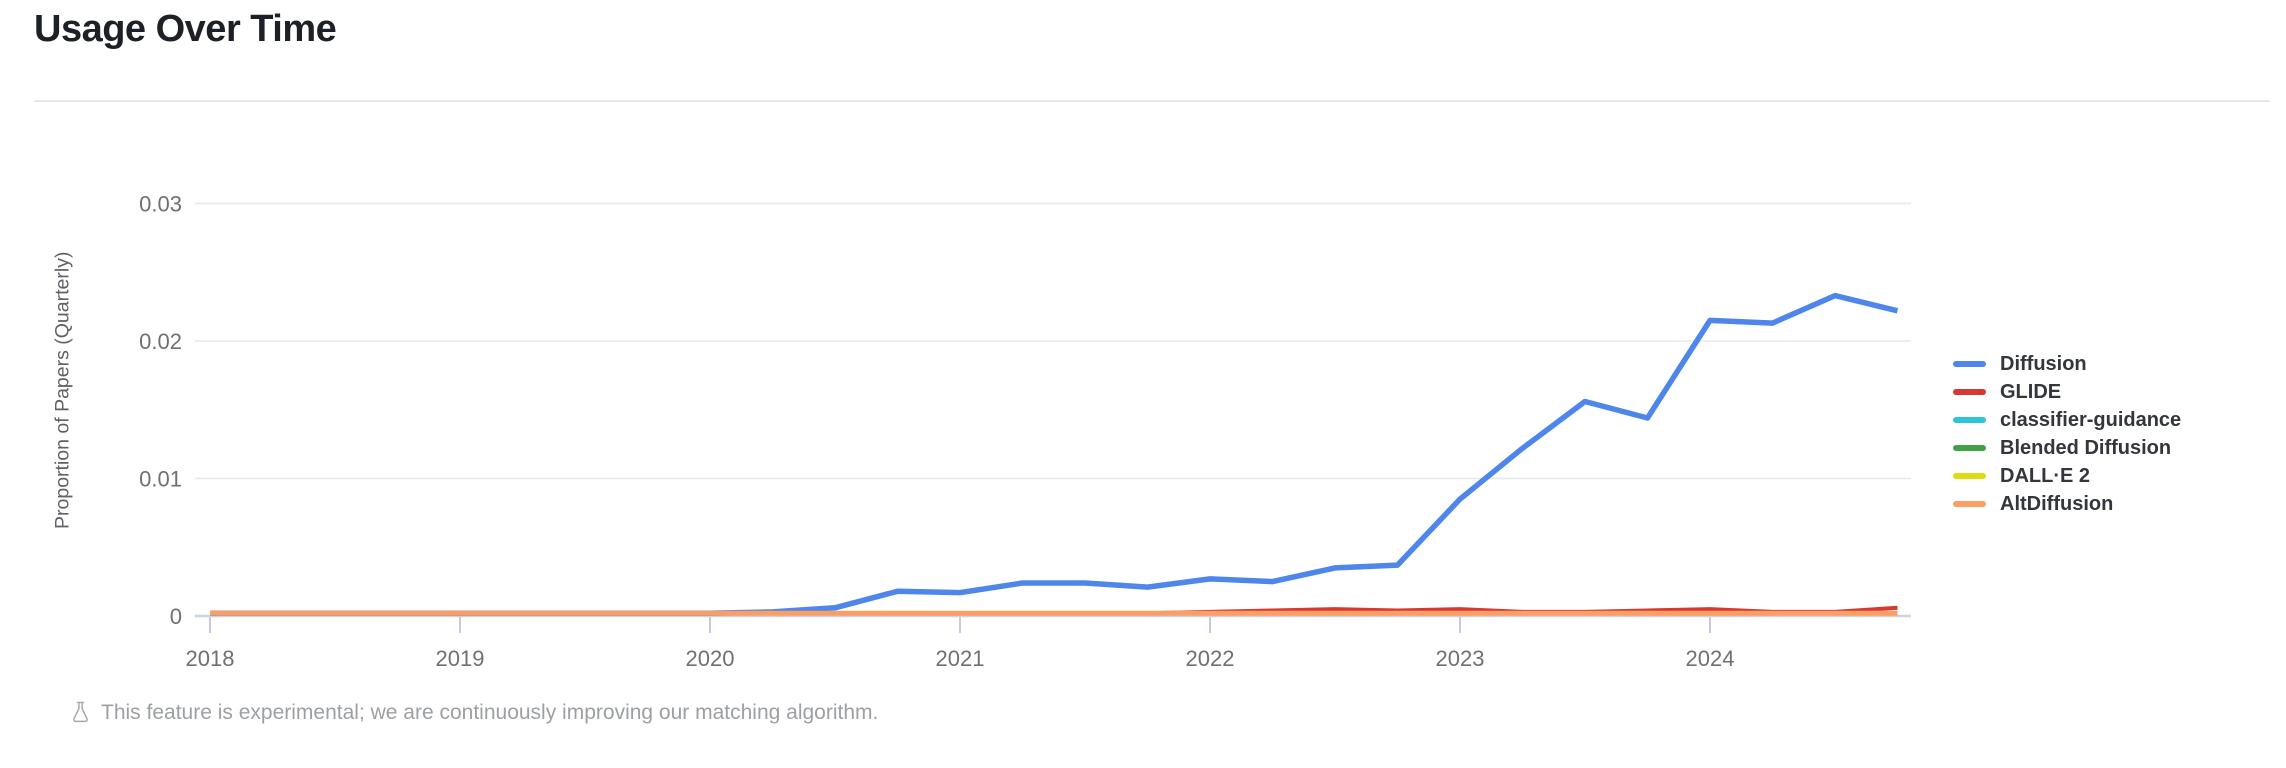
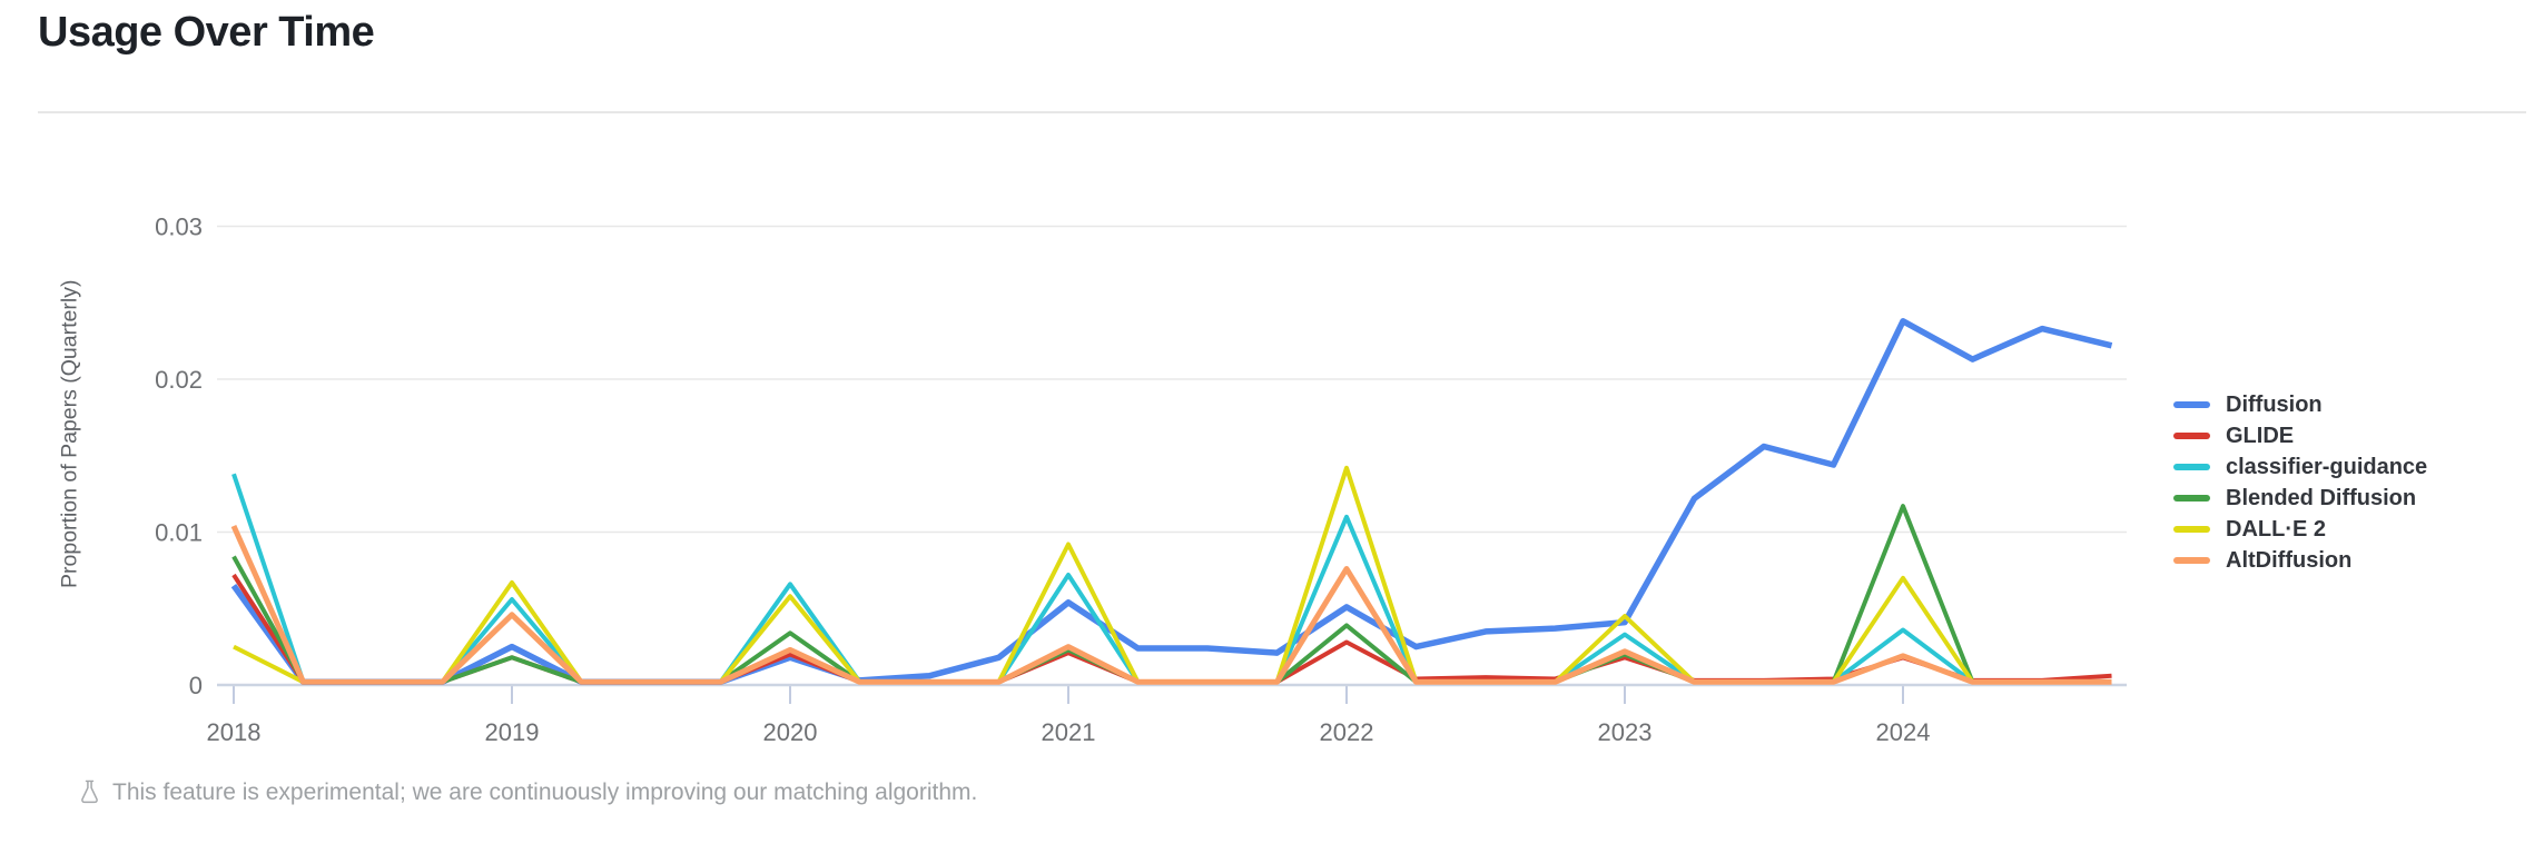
Diffusion/2018: 0.0002 -> 0.0065
GLIDE/2018: 0.0002 -> 0.0072
classifier-guidance/2018: 0.0002 -> 0.0138
Blended Diffusion/2018: 0.0002 -> 0.0084
DALL·E 2/2018: 0.0002 -> 0.0025
AltDiffusion/2018: 0.0002 -> 0.0104
Diffusion/2019: 0.0002 -> 0.0025
GLIDE/2019: 0.0002 -> 0.0018
classifier-guidance/2019: 0.0002 -> 0.0056
Blended Diffusion/2019: 0.0002 -> 0.0018
DALL·E 2/2019: 0.0002 -> 0.0067
AltDiffusion/2019: 0.0002 -> 0.0046
Diffusion/2020: 0.0002 -> 0.0018
GLIDE/2020: 0.0002 -> 0.0020
classifier-guidance/2020: 0.0002 -> 0.0066
Blended Diffusion/2020: 0.0002 -> 0.0034
DALL·E 2/2020: 0.0002 -> 0.0058
AltDiffusion/2020: 0.0002 -> 0.0023
Diffusion/2021: 0.0017 -> 0.0054
GLIDE/2021: 0.0002 -> 0.0021
classifier-guidance/2021: 0.0002 -> 0.0072
Blended Diffusion/2021: 0.0002 -> 0.0023
DALL·E 2/2021: 0.0002 -> 0.0092
AltDiffusion/2021: 0.0002 -> 0.0025
Diffusion/2022: 0.0027 -> 0.0051
GLIDE/2022: 0.0003 -> 0.0028
classifier-guidance/2022: 0.0002 -> 0.0110
Blended Diffusion/2022: 0.0002 -> 0.0039
DALL·E 2/2022: 0.0002 -> 0.0142
AltDiffusion/2022: 0.0002 -> 0.0076
Diffusion/2023: 0.0085 -> 0.0041
GLIDE/2023: 0.0005 -> 0.0018
classifier-guidance/2023: 0.0002 -> 0.0033
Blended Diffusion/2023: 0.0002 -> 0.0020
DALL·E 2/2023: 0.0002 -> 0.0045
AltDiffusion/2023: 0.0002 -> 0.0022
Diffusion/2024: 0.0215 -> 0.0238
GLIDE/2024: 0.0005 -> 0.0018
classifier-guidance/2024: 0.0002 -> 0.0036
Blended Diffusion/2024: 0.0002 -> 0.0117
DALL·E 2/2024: 0.0002 -> 0.0070
AltDiffusion/2024: 0.0002 -> 0.0019
